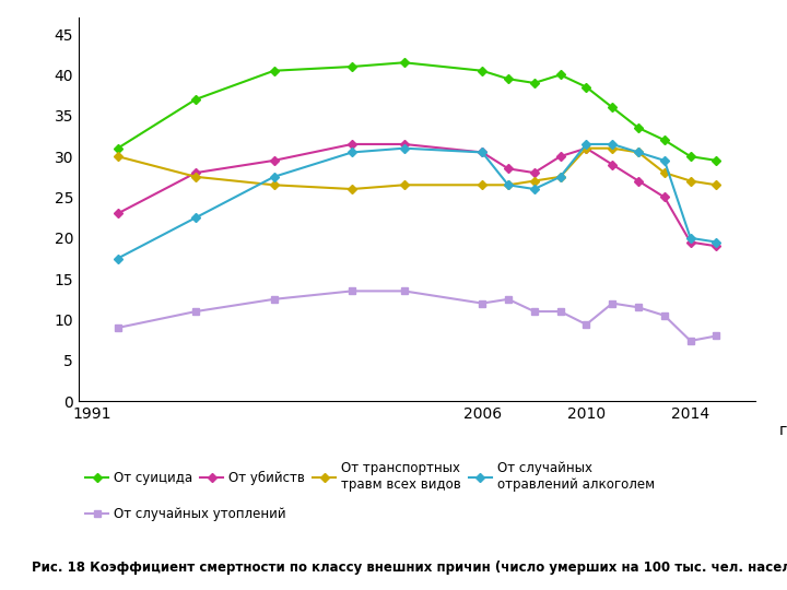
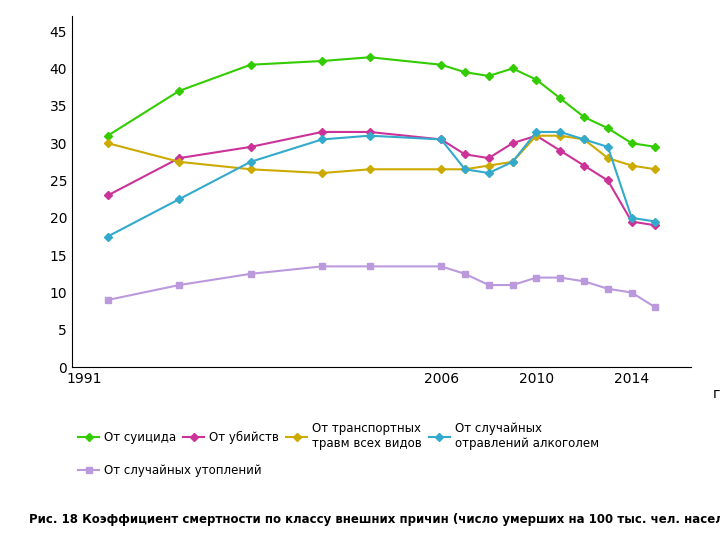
От случайных утоплений/2006: 12.0 -> 13.5
От случайных утоплений/2010: 9.4 -> 12.0
От случайных утоплений/2014: 7.4 -> 10.0
